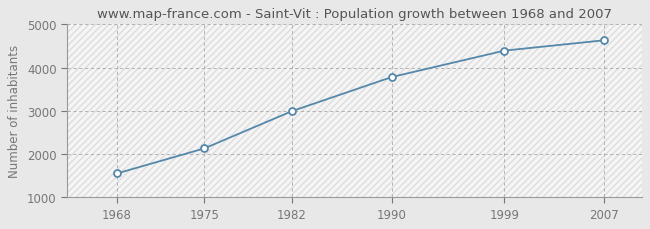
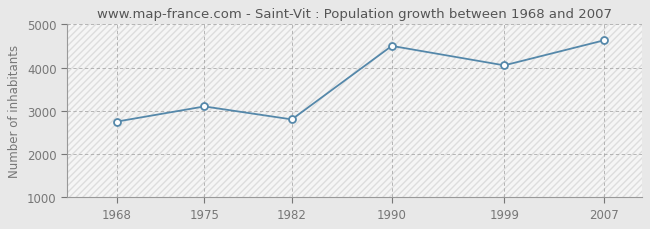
1968: 1550 -> 2750
1975: 2130 -> 3100
1982: 2990 -> 2800
1990: 3780 -> 4500
1999: 4390 -> 4050
